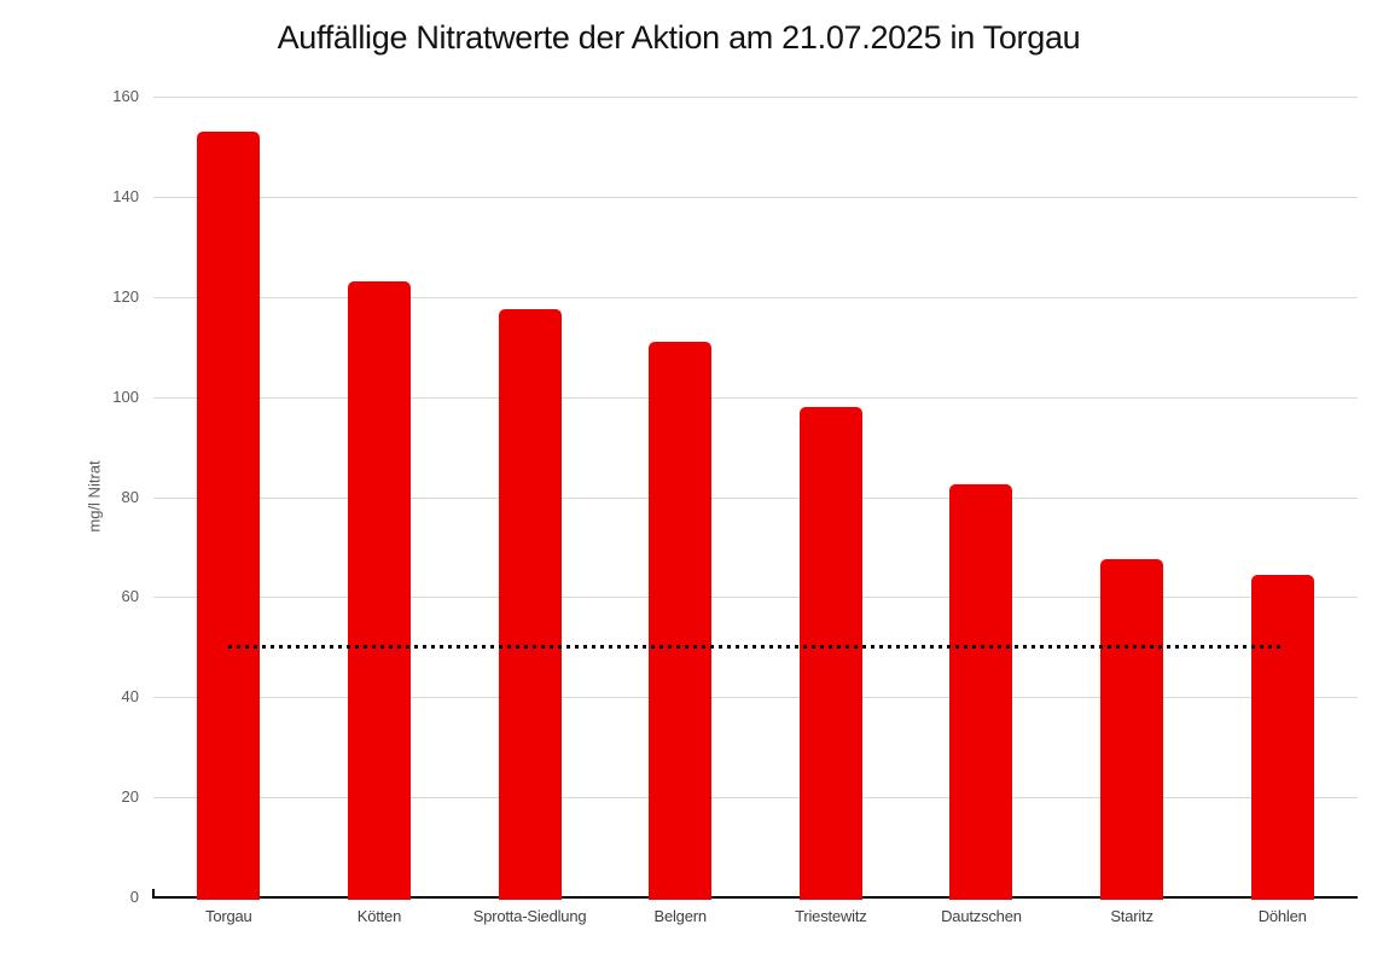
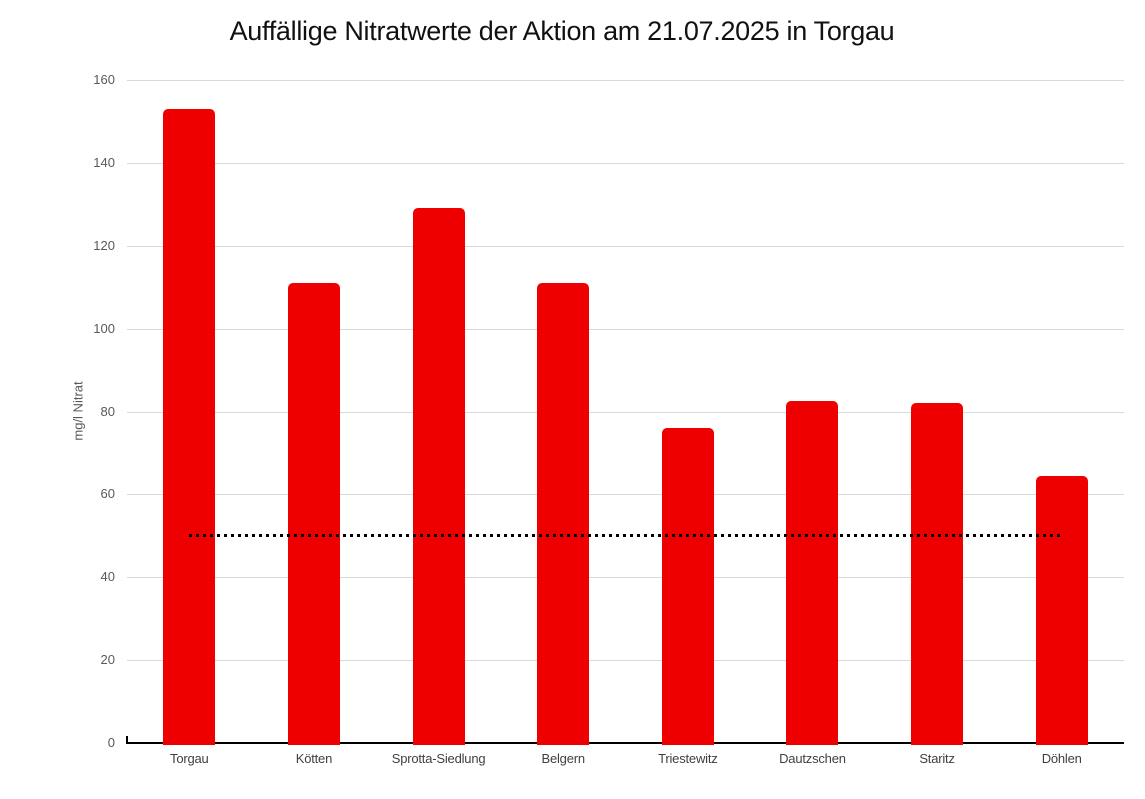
Kötten: 123 -> 111
Sprotta-Siedlung: 118 -> 129
Triestewitz: 98 -> 76
Staritz: 68 -> 82
